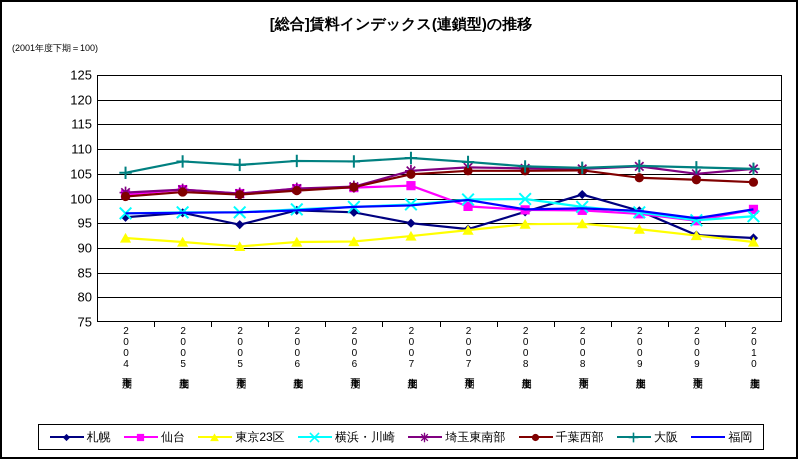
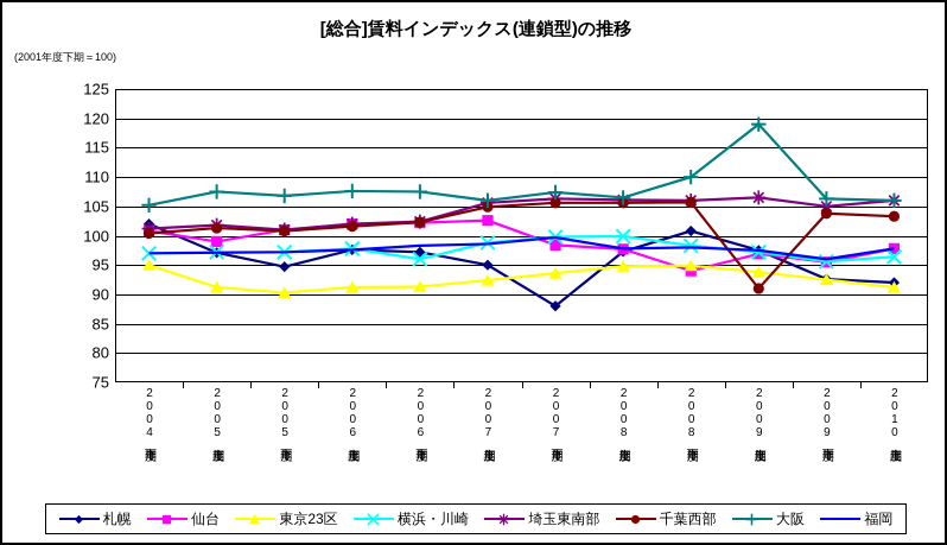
札幌/2004年度下期: 96 -> 102
東京23区/2004年度下期: 92 -> 95
仙台/2005年度上期: 102 -> 99
横浜・川崎/2006年度下期: 98 -> 96
大阪/2007年度上期: 108 -> 106
札幌/2007年度下期: 94 -> 88
仙台/2008年度下期: 98 -> 94
大阪/2008年度下期: 106 -> 110
千葉西部/2009年度上期: 104 -> 91
大阪/2009年度上期: 107 -> 119
